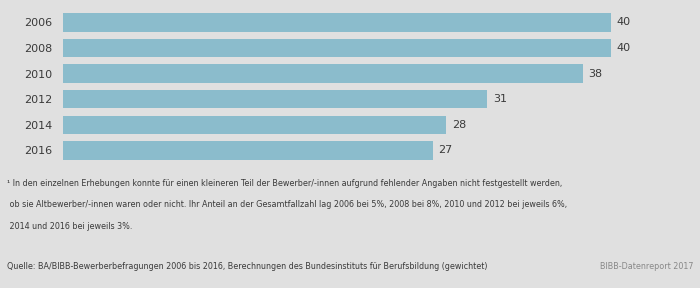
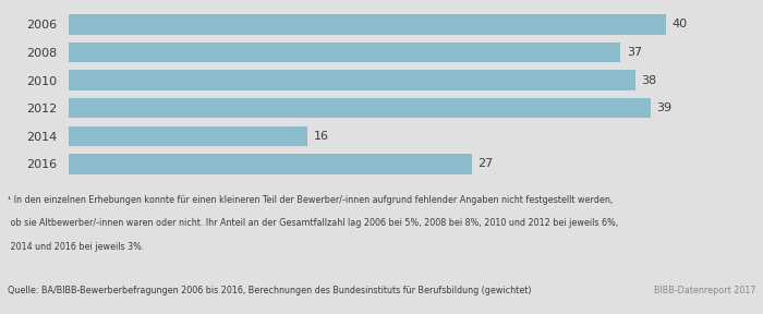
2008: 40 -> 37
2012: 31 -> 39
2014: 28 -> 16
